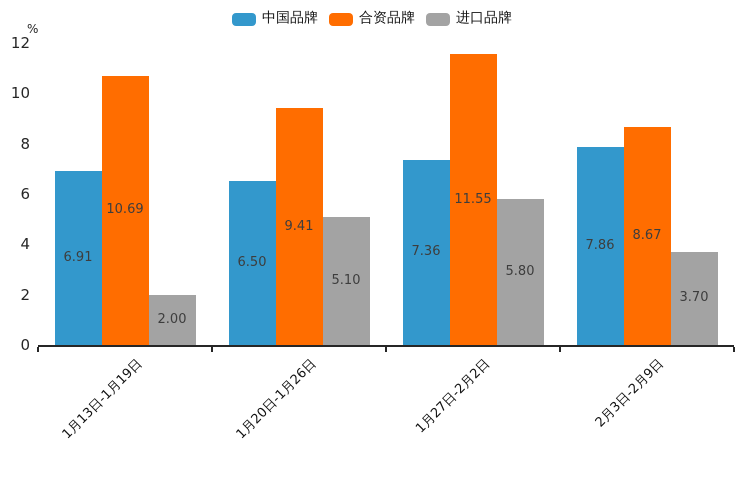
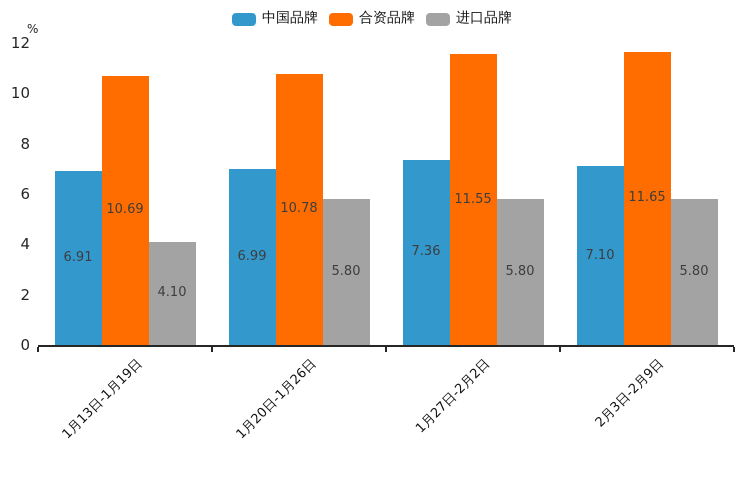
进口品牌/1月13日-1月19日: 2.00 -> 4.10
中国品牌/1月20日-1月26日: 6.50 -> 6.99
合资品牌/1月20日-1月26日: 9.41 -> 10.78
进口品牌/1月20日-1月26日: 5.10 -> 5.80
中国品牌/2月3日-2月9日: 7.86 -> 7.10
合资品牌/2月3日-2月9日: 8.67 -> 11.65
进口品牌/2月3日-2月9日: 3.70 -> 5.80
